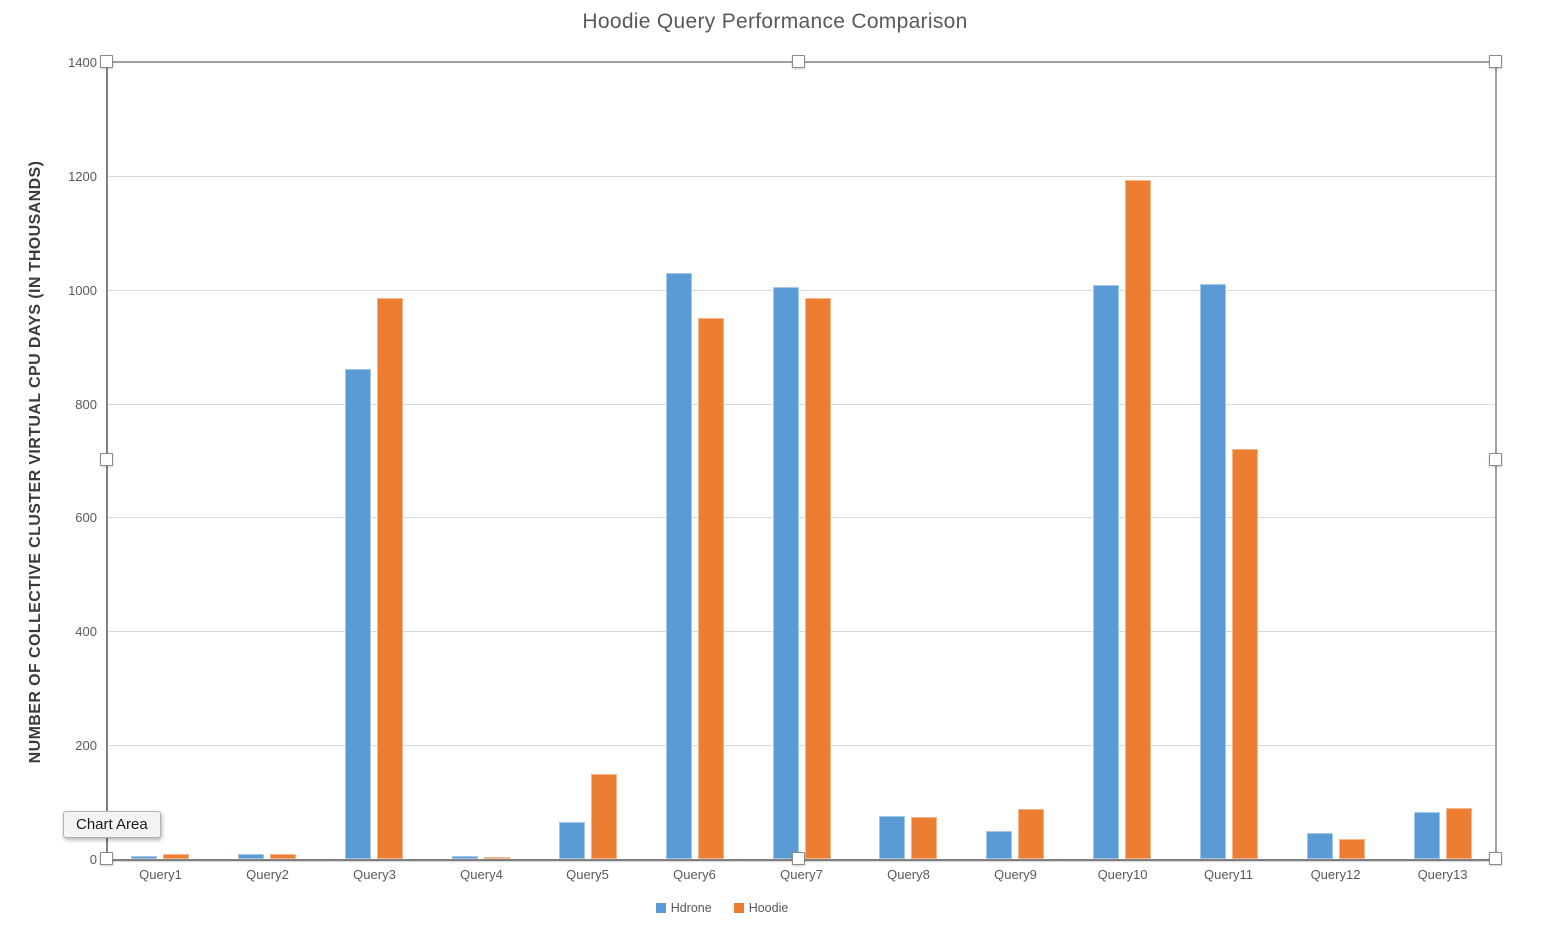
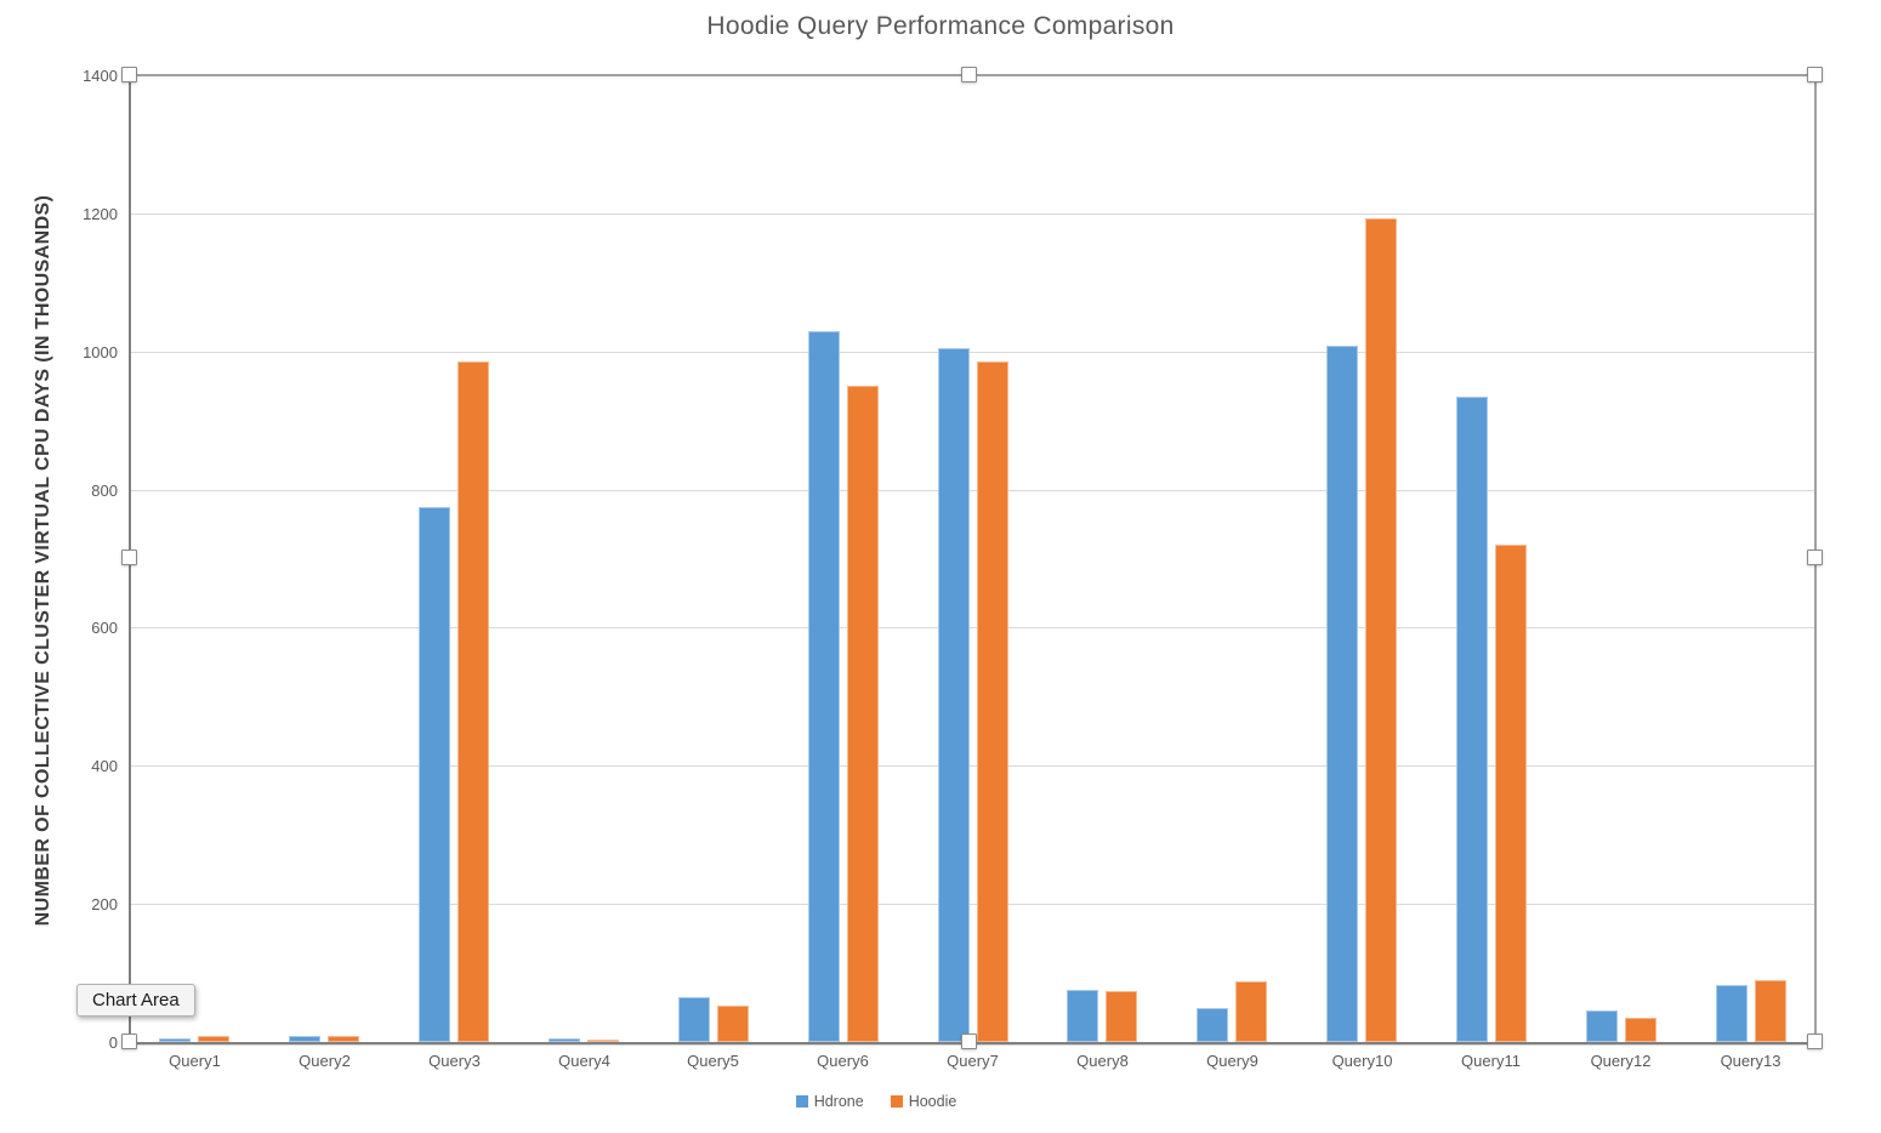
Hdrone/Query3: 860 -> 780
Hoodie/Query5: 150 -> 50
Hdrone/Query11: 1010 -> 940
